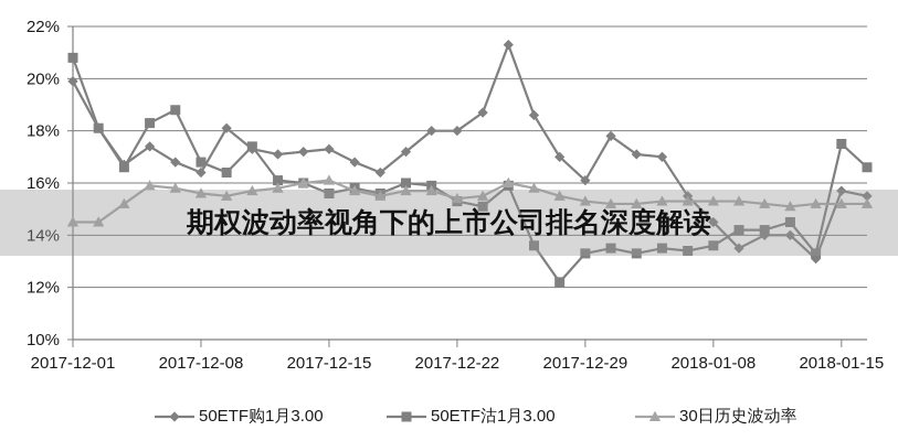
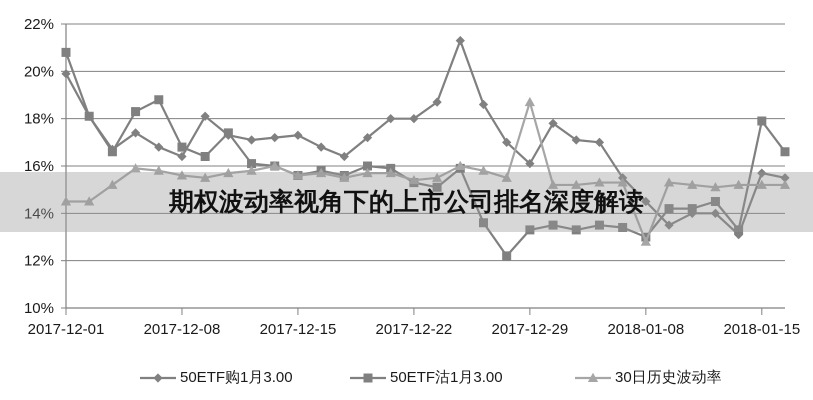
30日历史波动率/2017-12-15: 16.1% -> 15.6%
30日历史波动率/2017-12-29: 15.3% -> 18.7%
50ETF沽1月3.00/2018-01-08: 13.6% -> 13.0%
30日历史波动率/2018-01-08: 15.3% -> 12.8%
50ETF沽1月3.00/2018-01-15: 17.5% -> 17.9%
